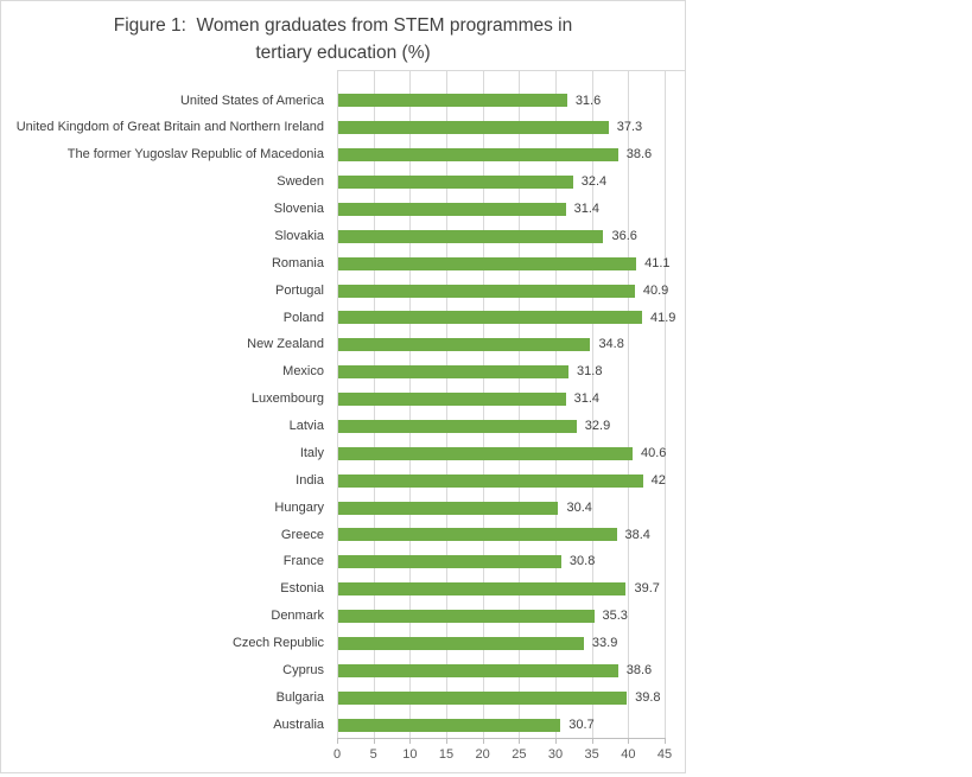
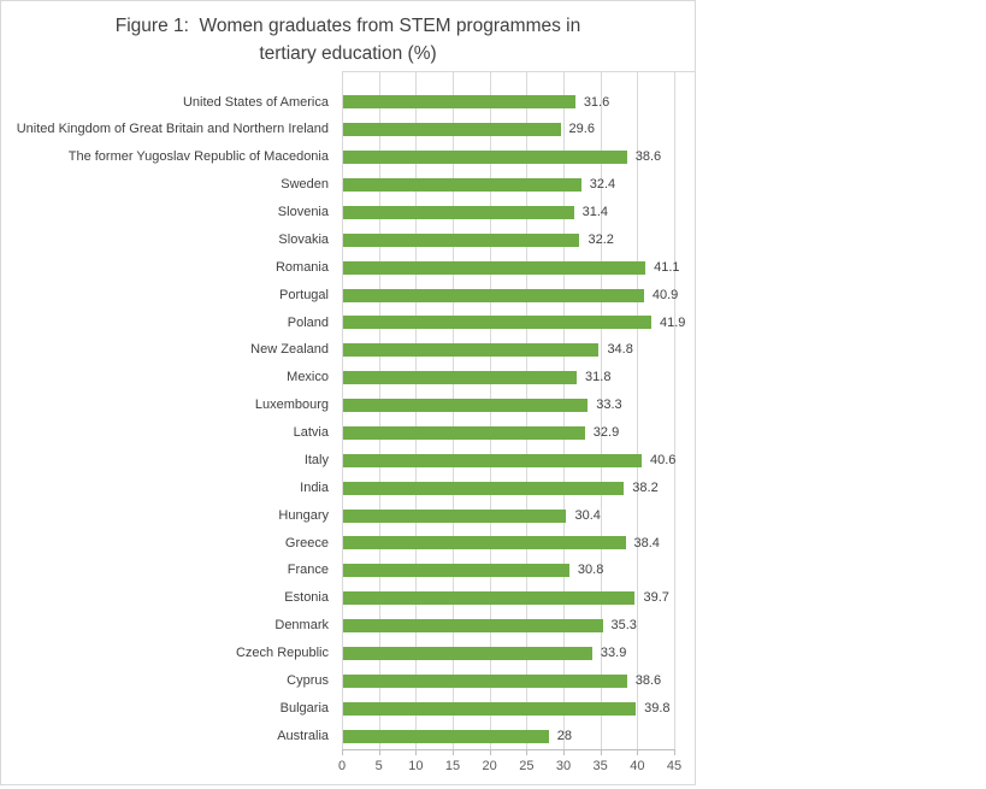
United Kingdom of Great Britain and Northern Ireland: 37.3 -> 29.6
Slovakia: 36.6 -> 32.2
Luxembourg: 31.4 -> 33.3
India: 42 -> 38.2
Australia: 30.7 -> 28
